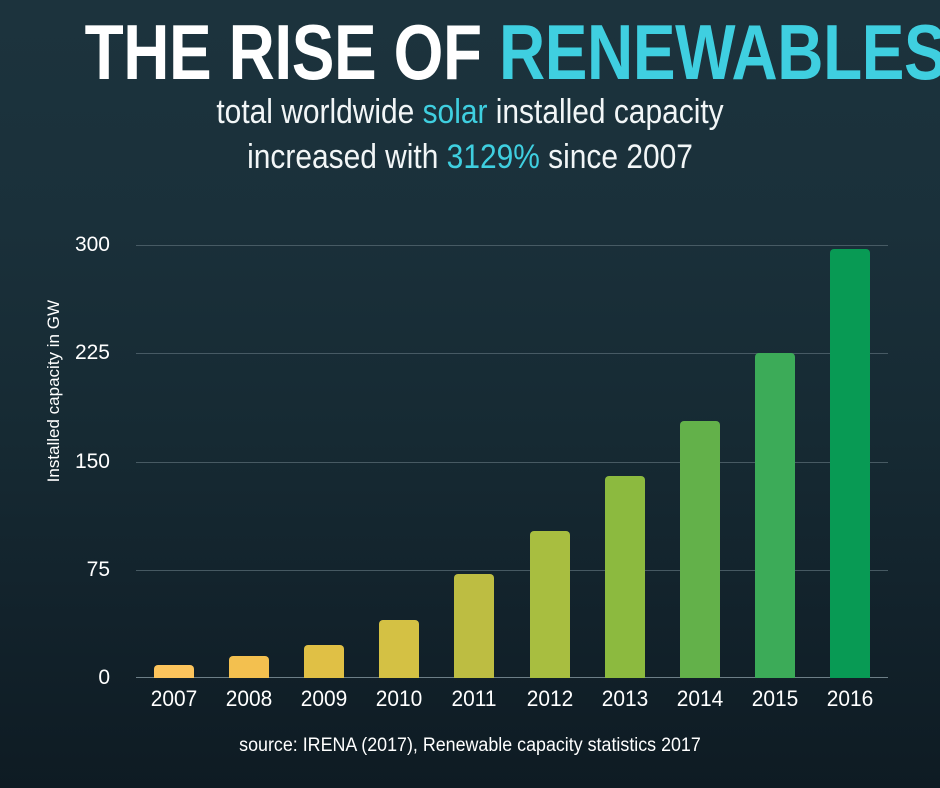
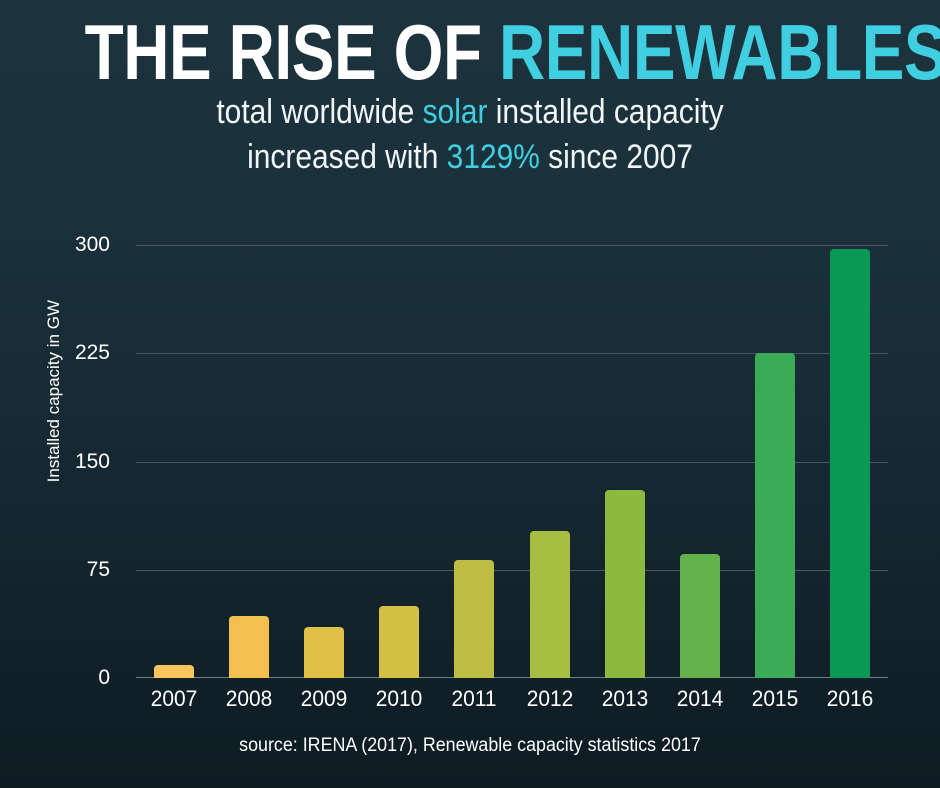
2008: 15 -> 43
2009: 23 -> 35
2010: 40 -> 50
2011: 72 -> 82
2013: 140 -> 130
2014: 178 -> 86
